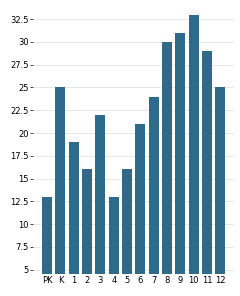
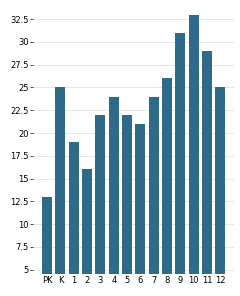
4: 13 -> 24
5: 16 -> 22
8: 30 -> 26
